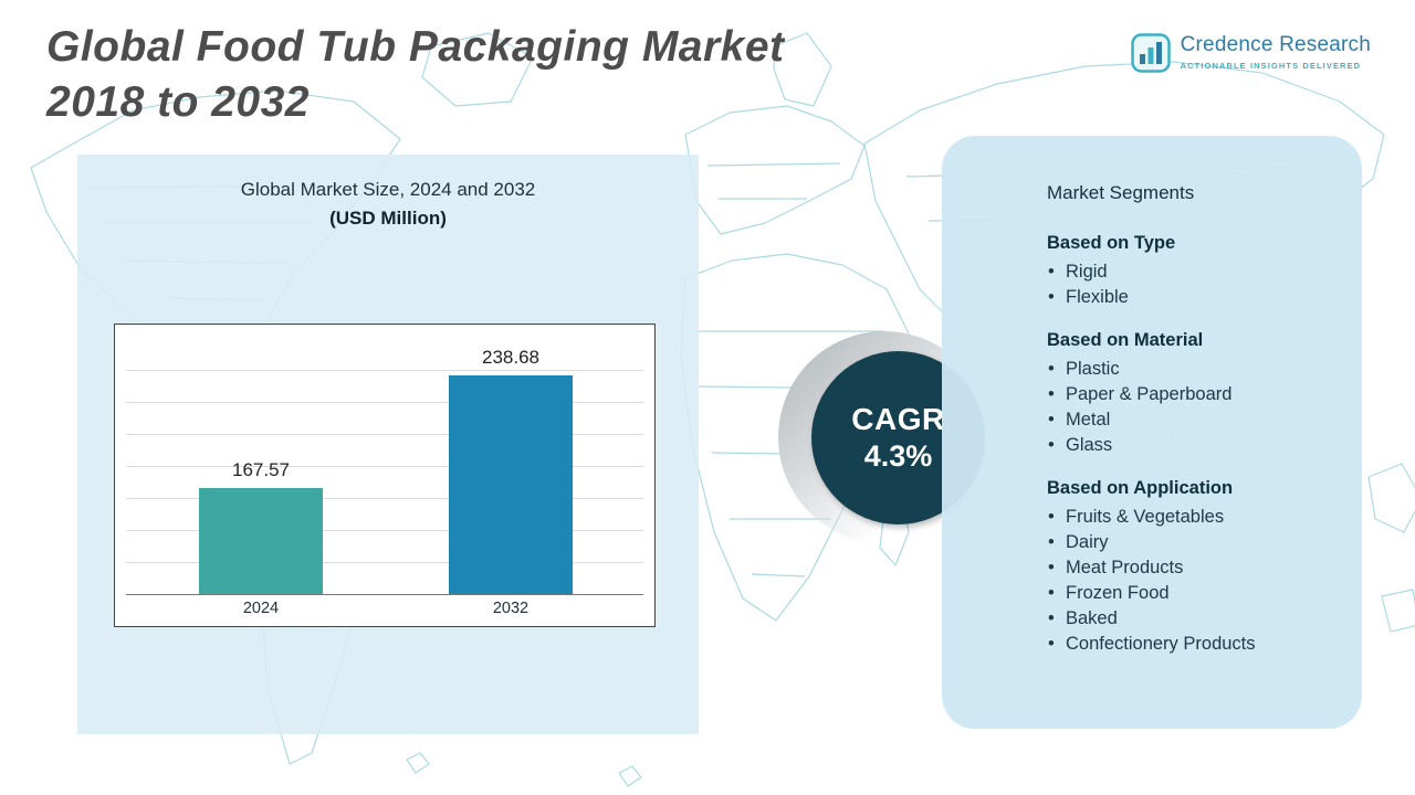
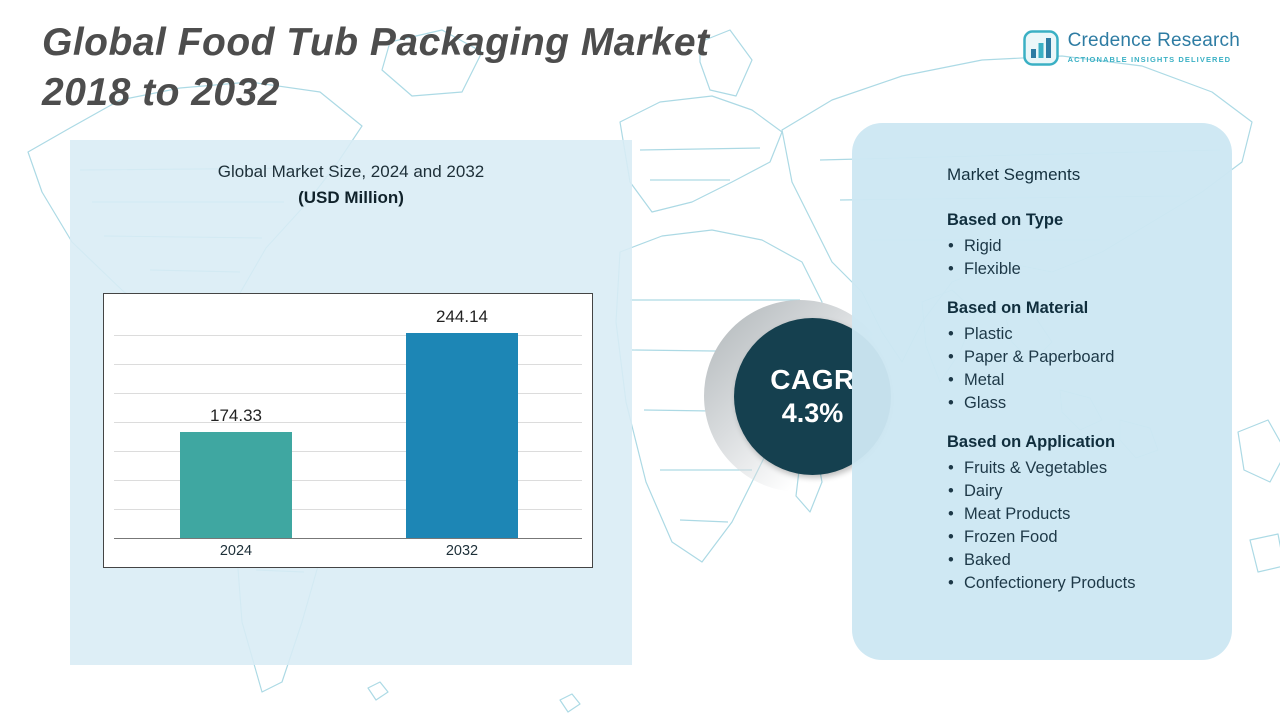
2024: 167.57 -> 174.33
2032: 238.68 -> 244.14
